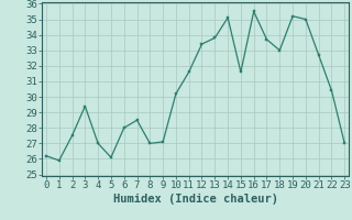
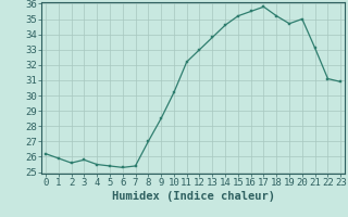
2: 27.5 -> 25.6
3: 29.4 -> 25.8
4: 27.0 -> 25.5
5: 26.1 -> 25.4
6: 28.0 -> 25.3
7: 28.5 -> 25.4
9: 27.1 -> 28.5
11: 31.6 -> 32.2
12: 33.4 -> 33.0
14: 35.1 -> 34.6
15: 31.6 -> 35.2
17: 33.7 -> 35.8
18: 33.0 -> 35.2
19: 35.2 -> 34.7
21: 32.7 -> 33.1
22: 30.4 -> 31.1
23: 27.0 -> 30.9
